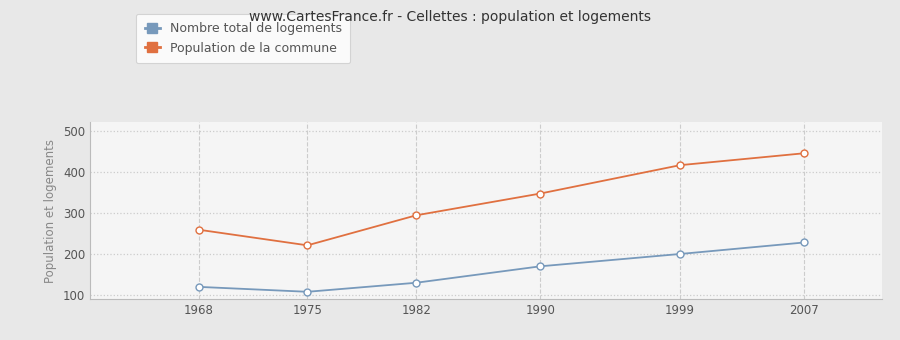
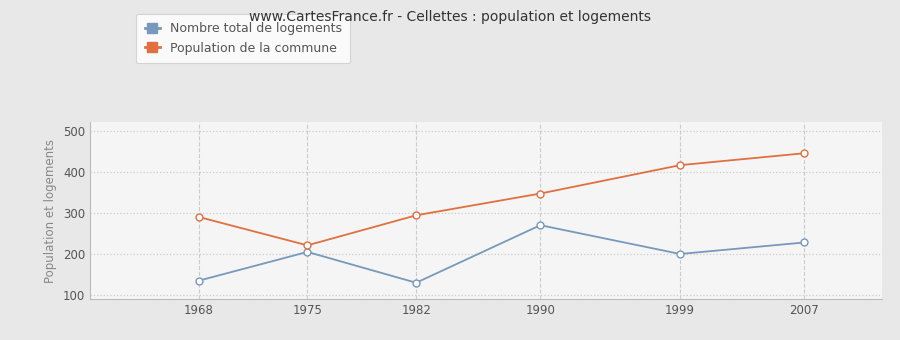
Nombre total de logements/1968: 120 -> 135
Population de la commune/1968: 259 -> 290
Nombre total de logements/1975: 108 -> 205
Nombre total de logements/1990: 170 -> 270
